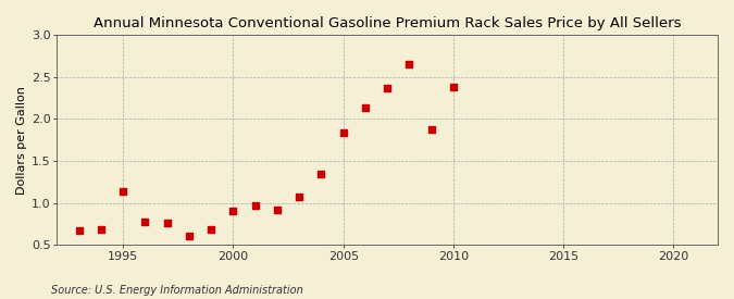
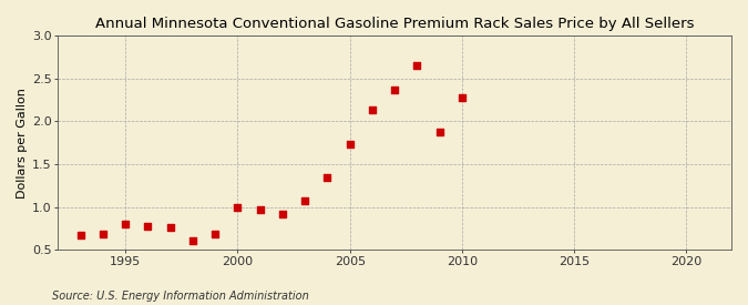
1995: 1.14 -> 0.80
2000: 0.90 -> 1.00
2005: 1.84 -> 1.73
2010: 2.38 -> 2.28
